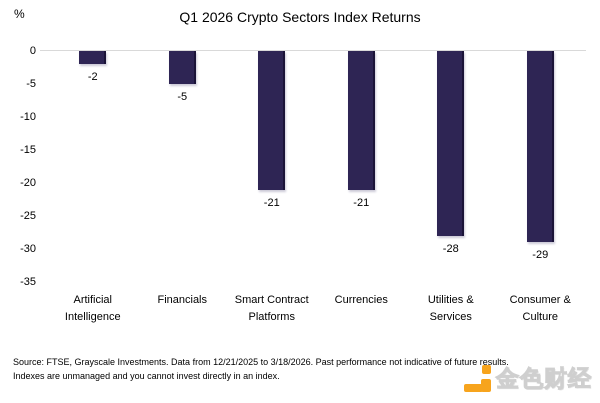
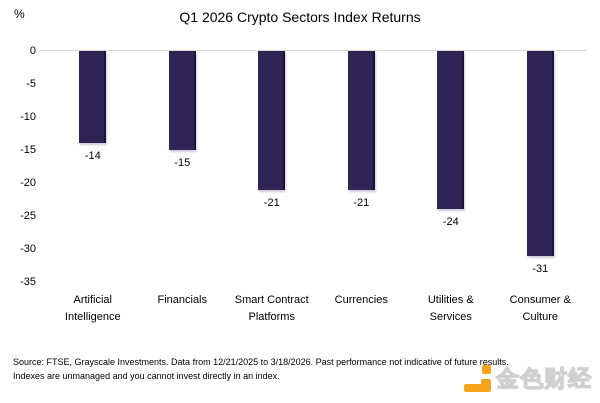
Artificial Intelligence: -2 -> -14
Financials: -5 -> -15
Utilities & Services: -28 -> -24
Consumer & Culture: -29 -> -31
